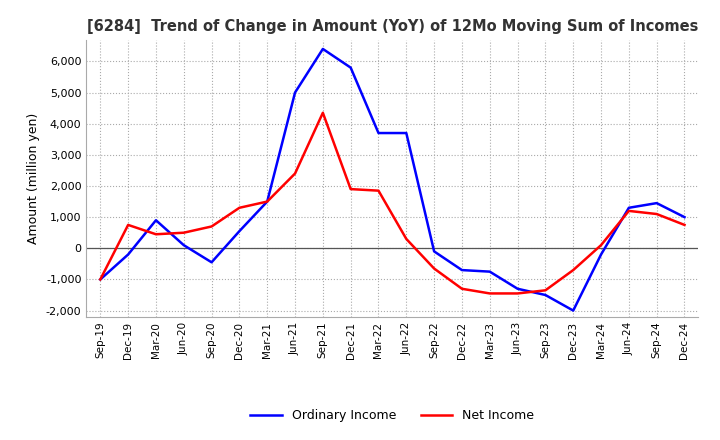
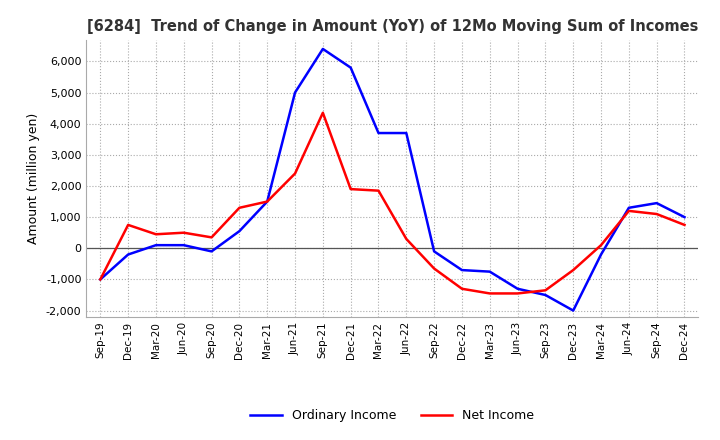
Ordinary Income/Mar-20: 900 -> 100
Ordinary Income/Sep-20: -450 -> -100
Net Income/Sep-20: 700 -> 350
